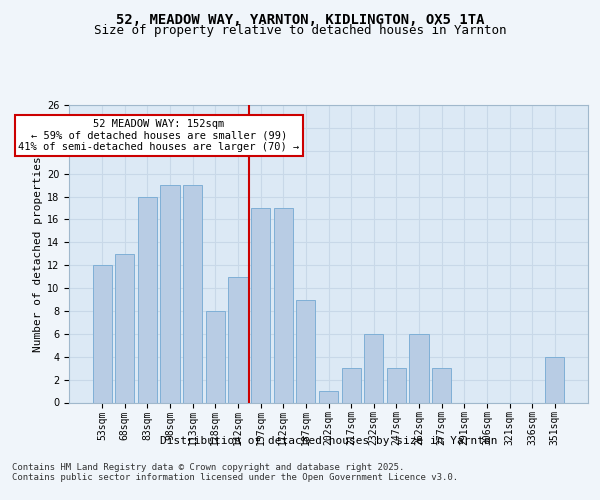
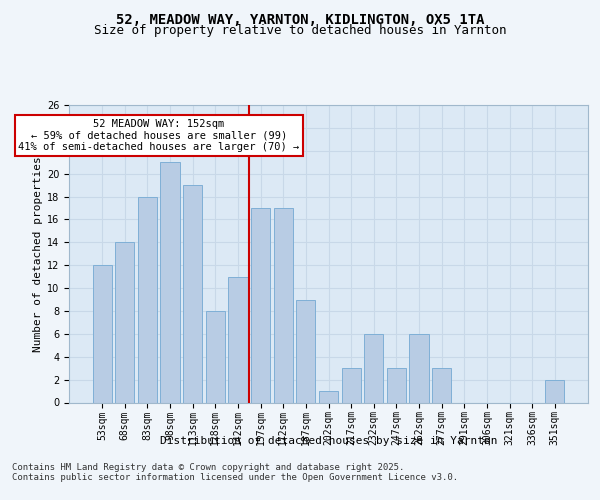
68sqm: 13 -> 14
98sqm: 19 -> 21
351sqm: 4 -> 2
